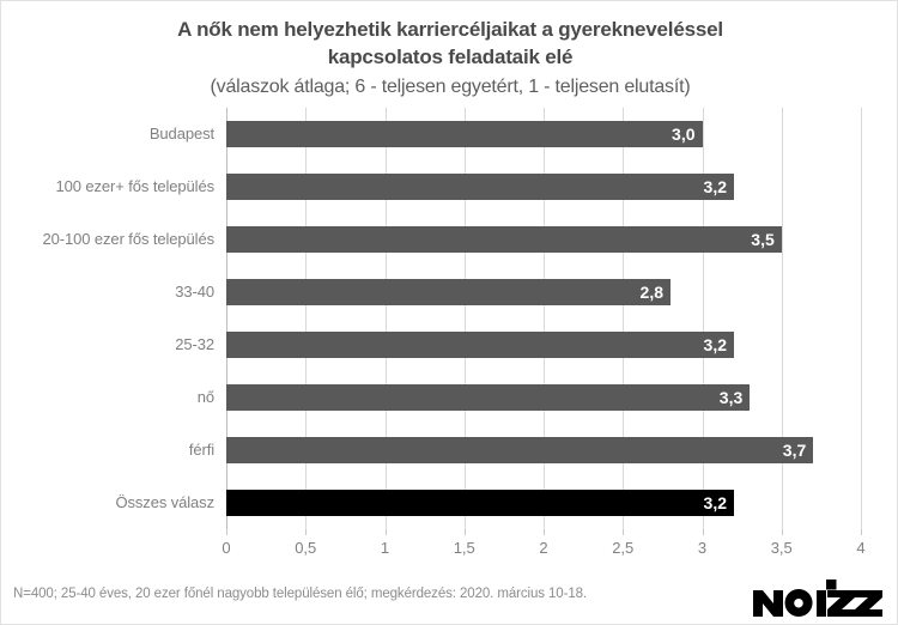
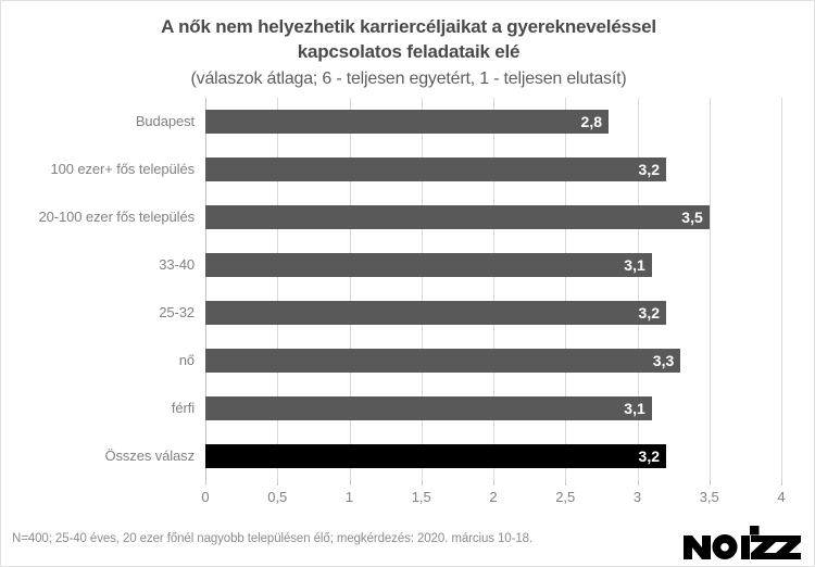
Budapest: 3,0 -> 2,8
33-40: 2,8 -> 3,1
férfi: 3,7 -> 3,1
